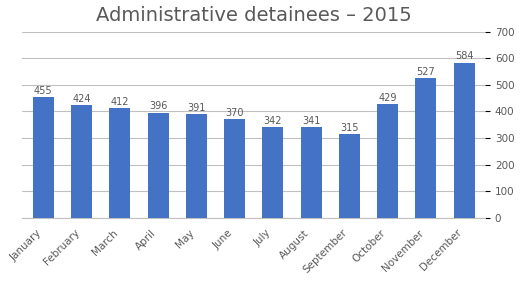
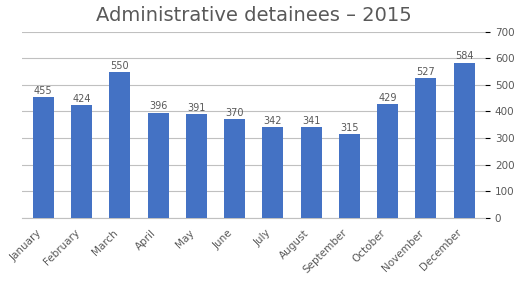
March: 412 -> 550
